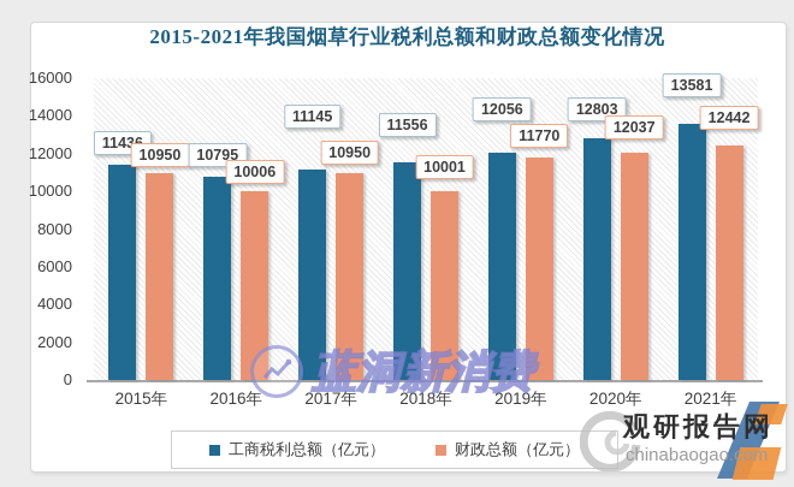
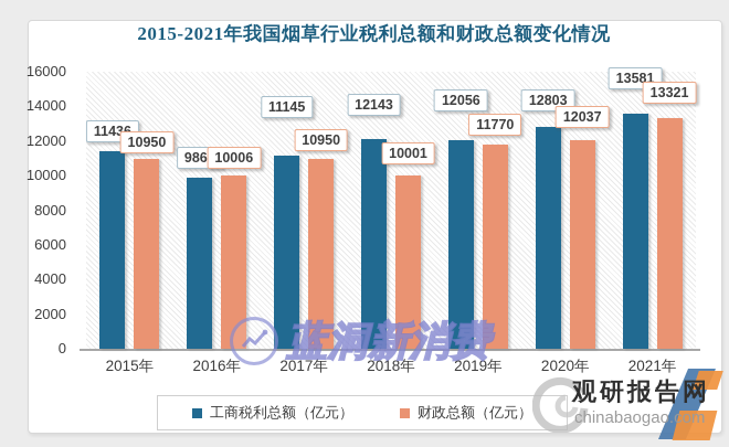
工商税利总额（亿元）/2016年: 10795 -> 9864
工商税利总额（亿元）/2018年: 11556 -> 12143
财政总额（亿元）/2021年: 12442 -> 13321
